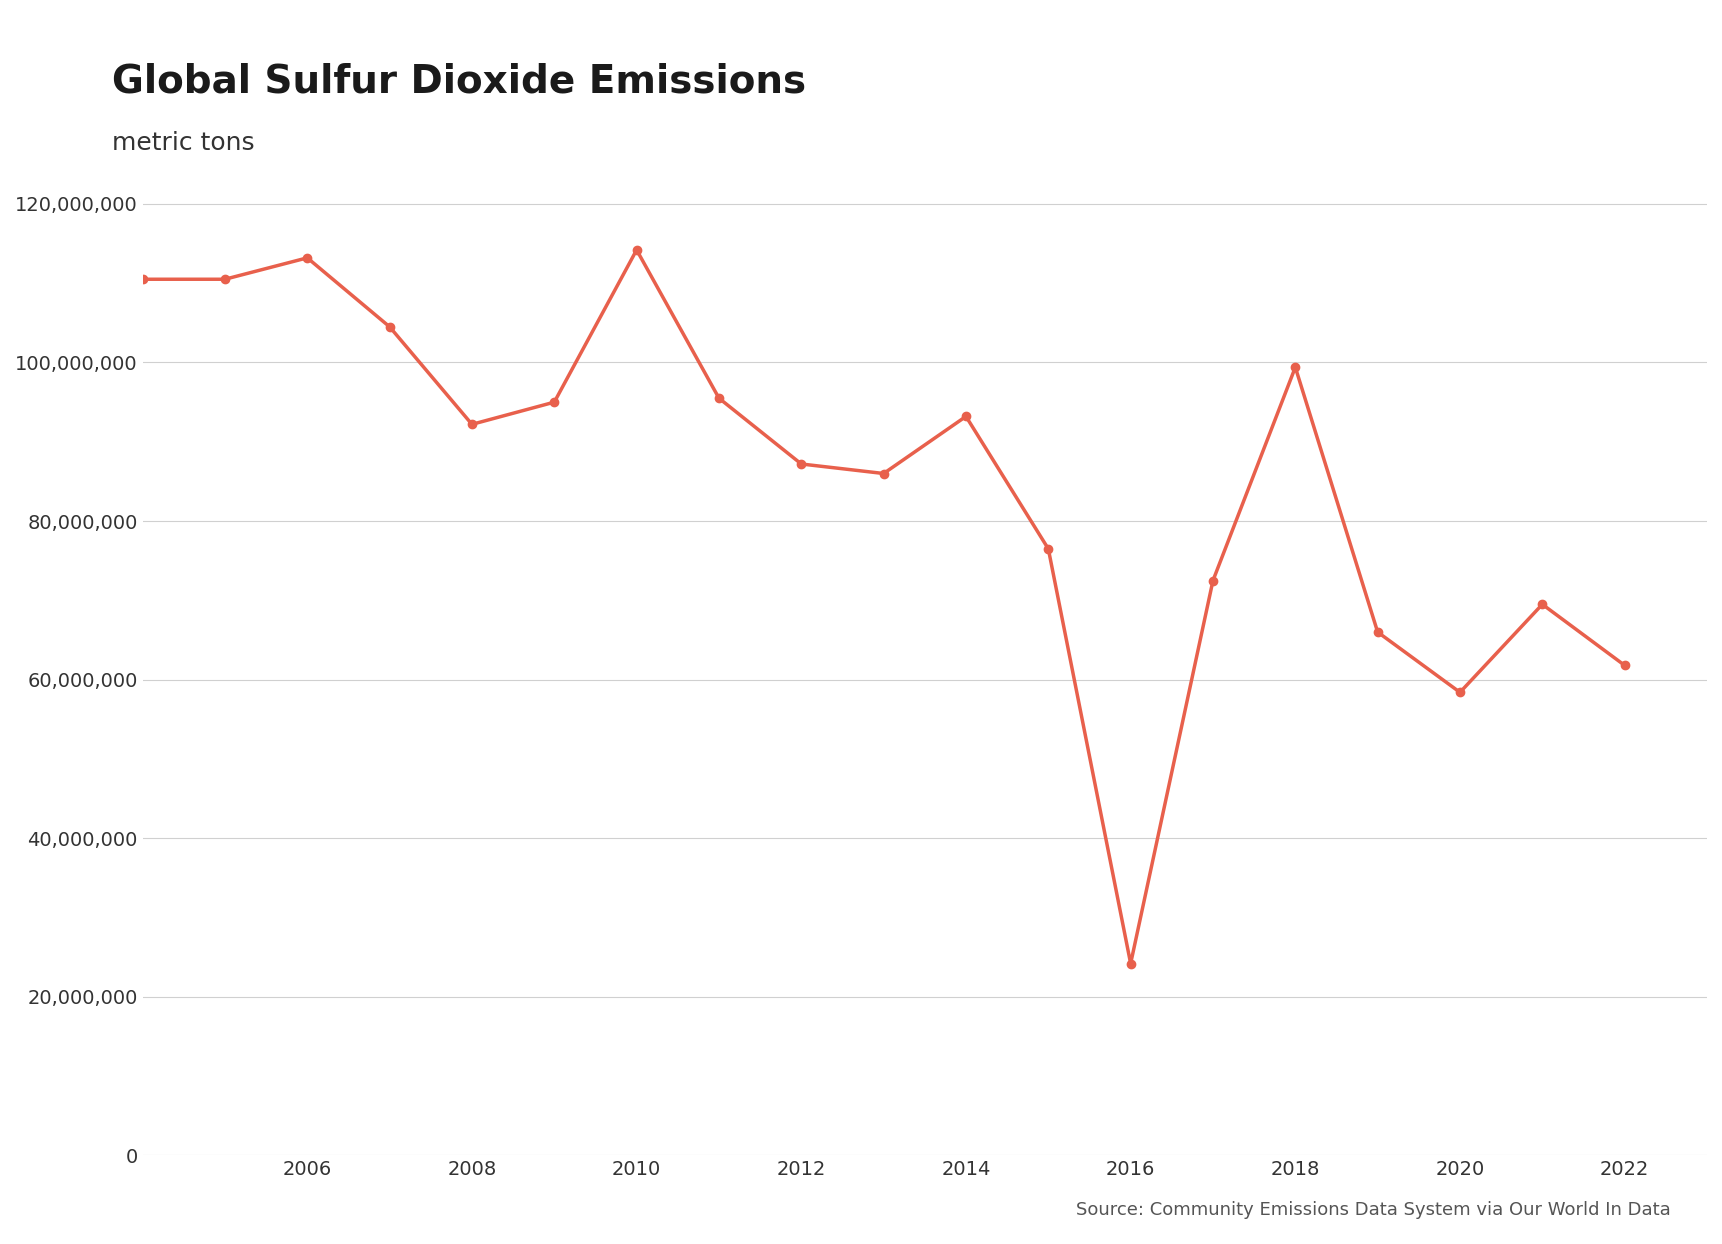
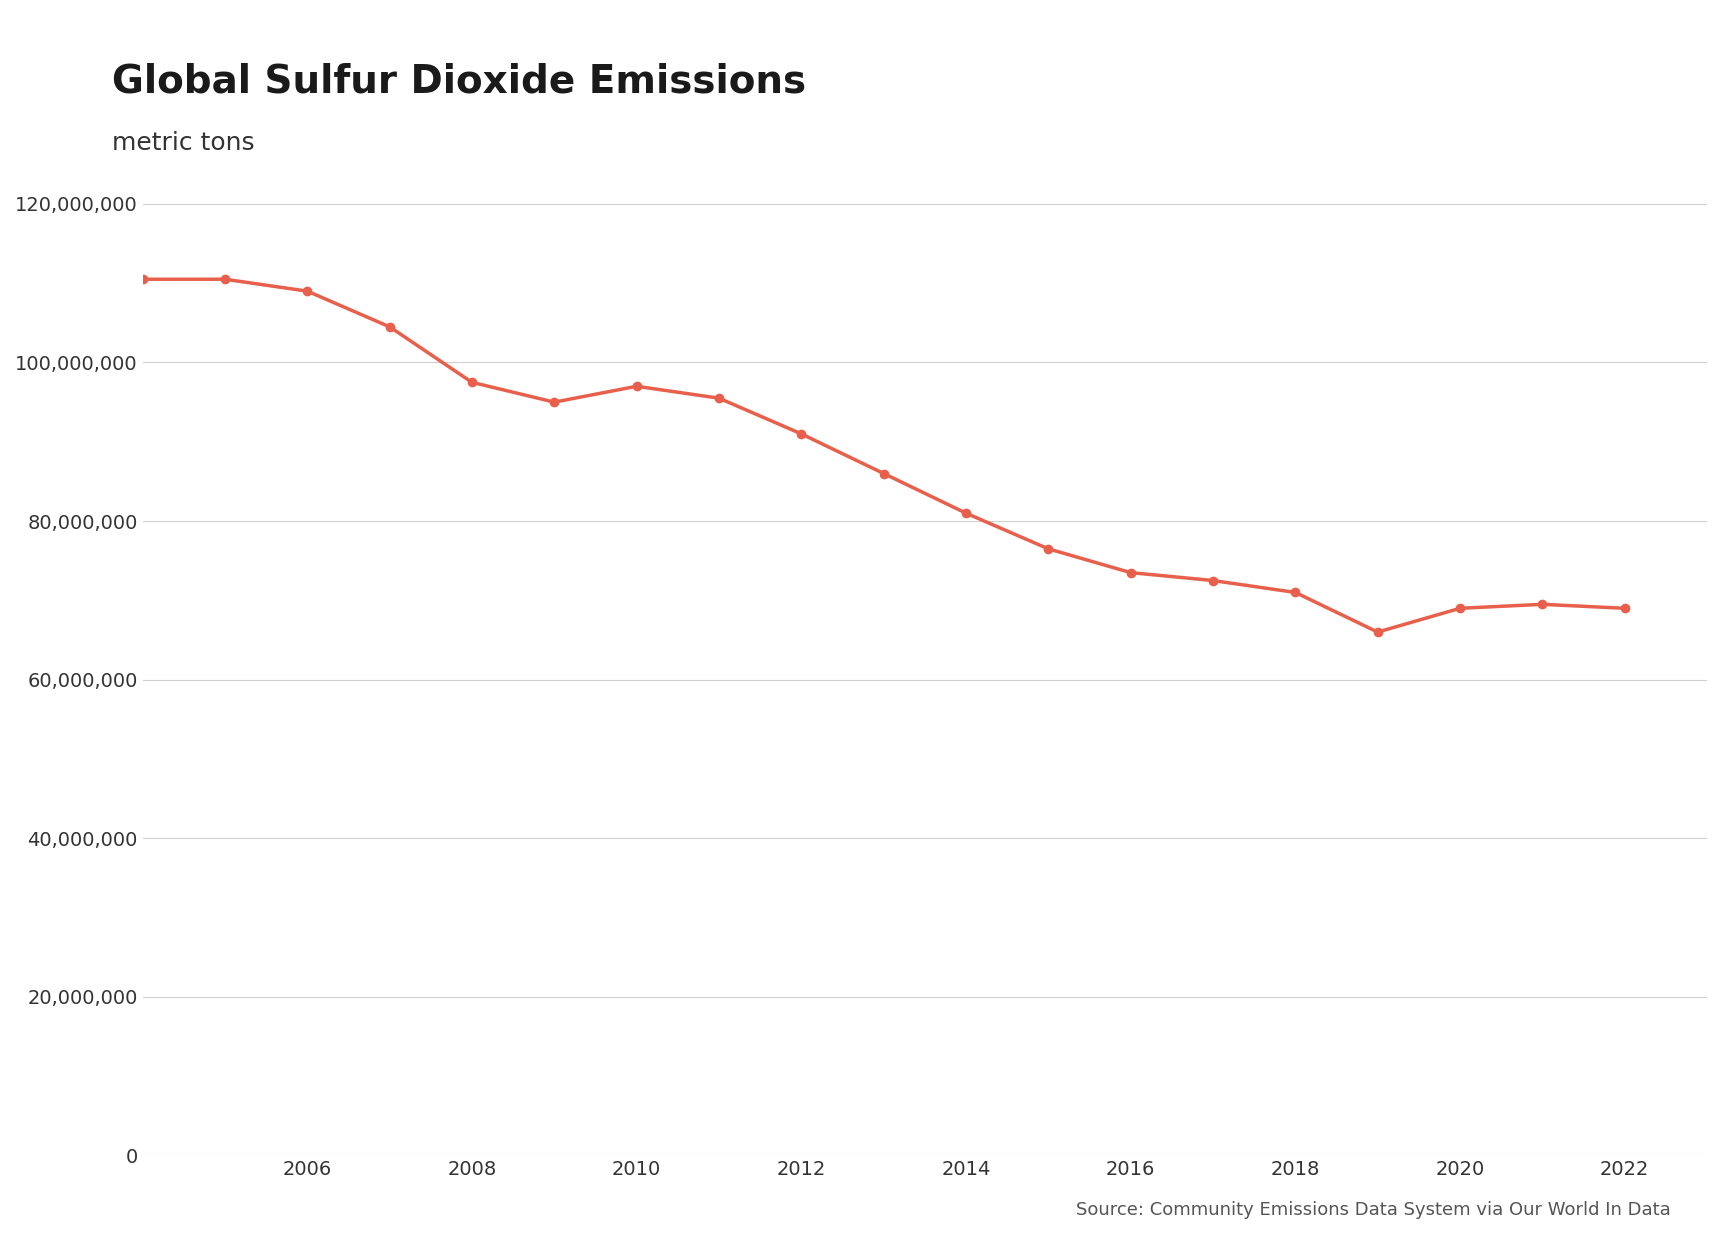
2006: 113,200,000 -> 109,000,000
2008: 92,200,000 -> 97,500,000
2010: 114,200,000 -> 97,000,000
2012: 87,200,000 -> 91,000,000
2014: 93,200,000 -> 81,000,000
2016: 24,200,000 -> 73,500,000
2018: 99,400,000 -> 71,000,000
2020: 58,400,000 -> 69,000,000
2022: 61,800,000 -> 69,000,000
